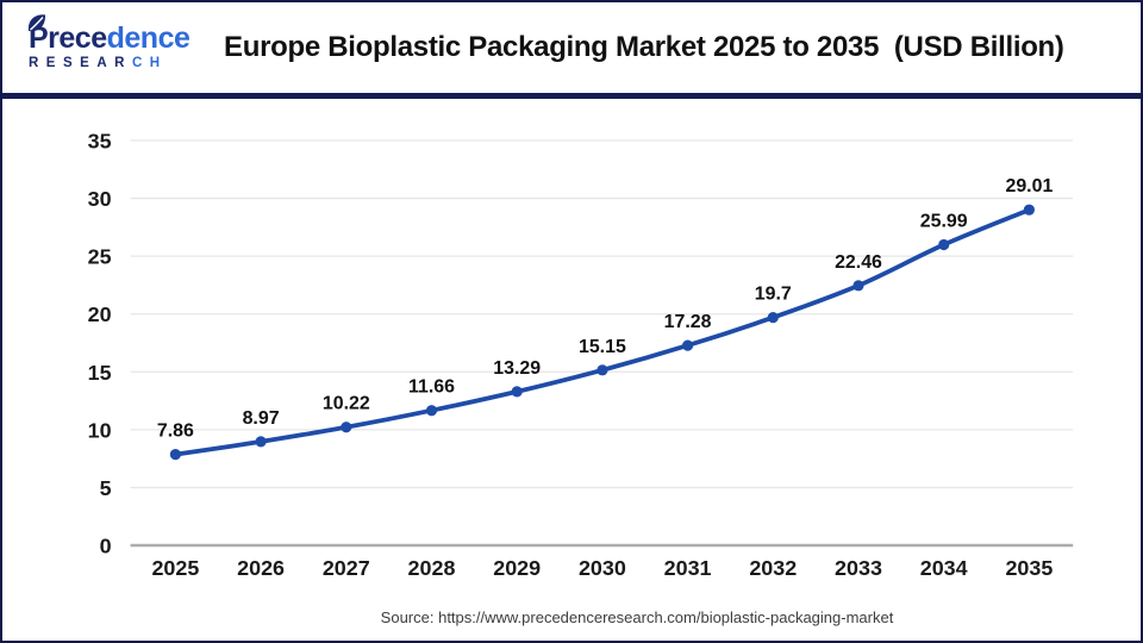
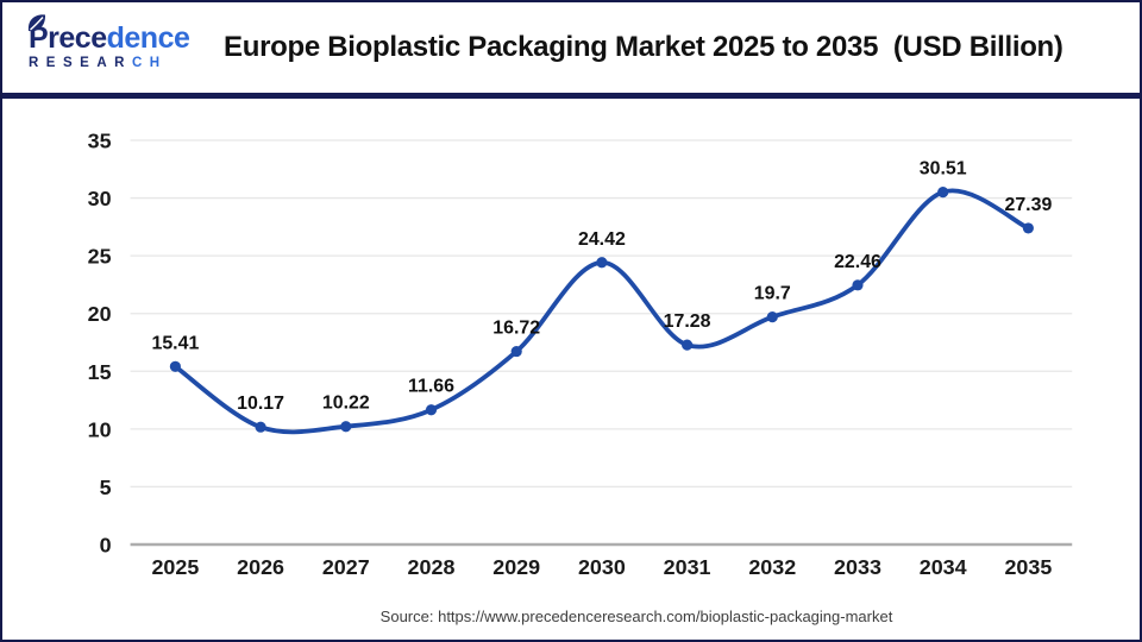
2025: 7.86 -> 15.41
2026: 8.97 -> 10.17
2029: 13.29 -> 16.72
2030: 15.15 -> 24.42
2034: 25.99 -> 30.51
2035: 29.01 -> 27.39
